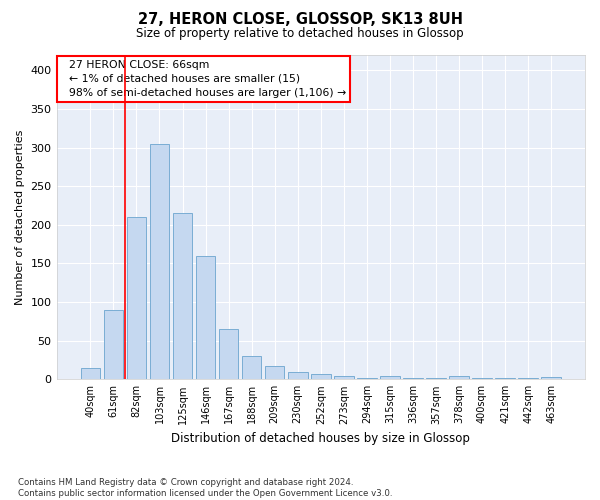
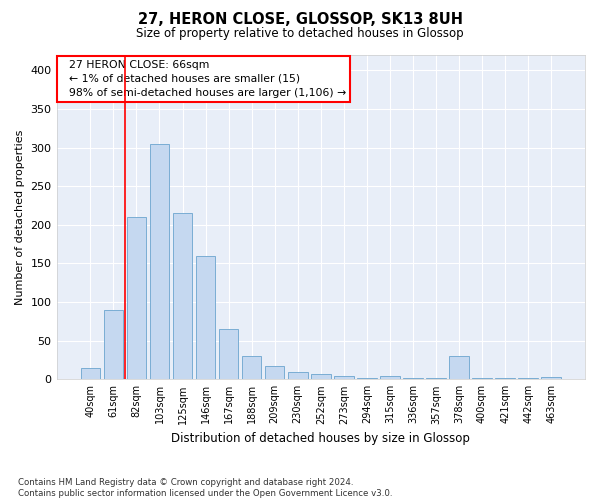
378sqm: 4 -> 30
